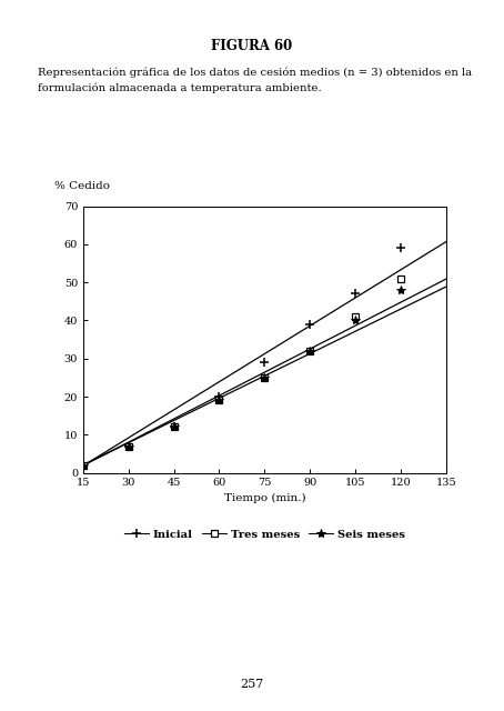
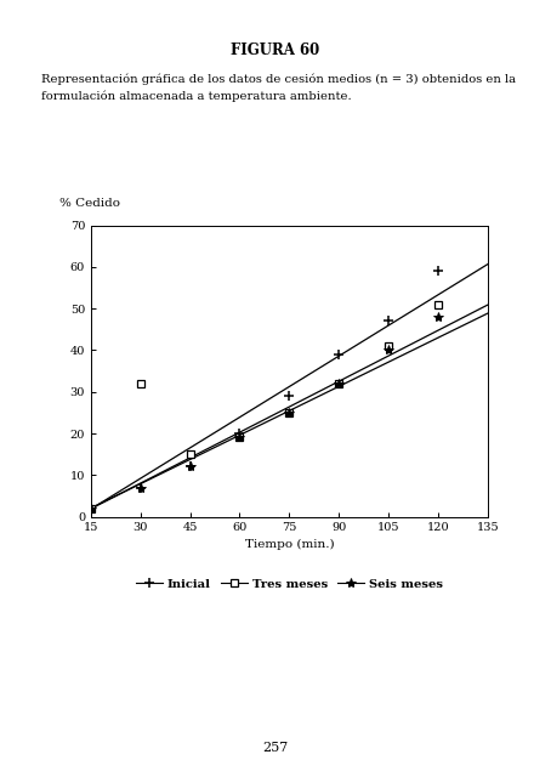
Tres meses/30: 7 -> 32
Tres meses/45: 12 -> 15
